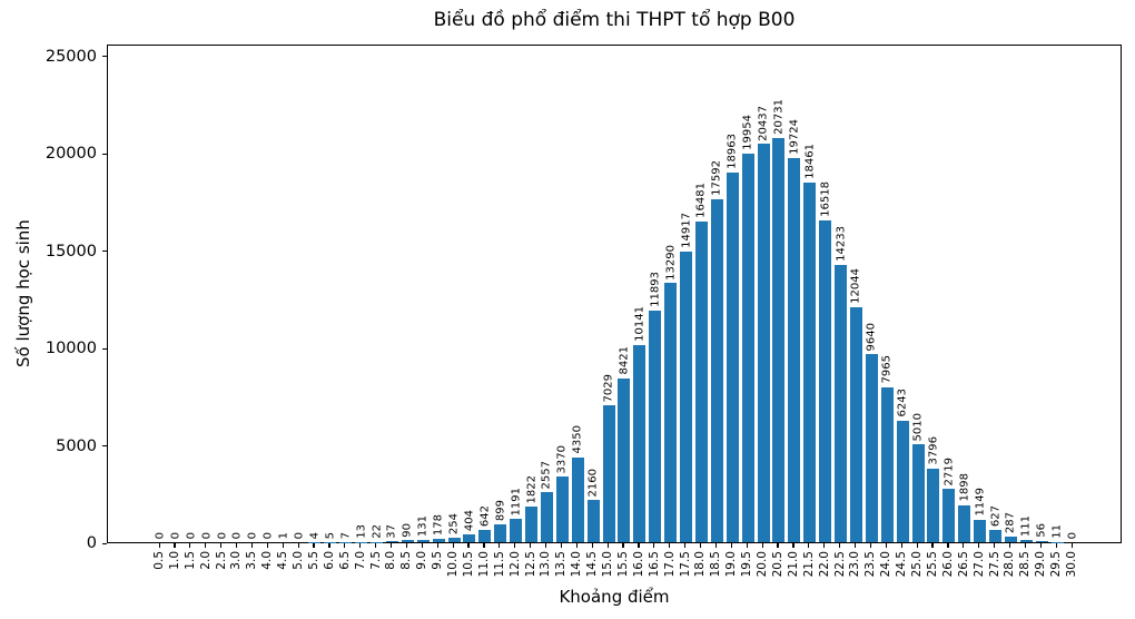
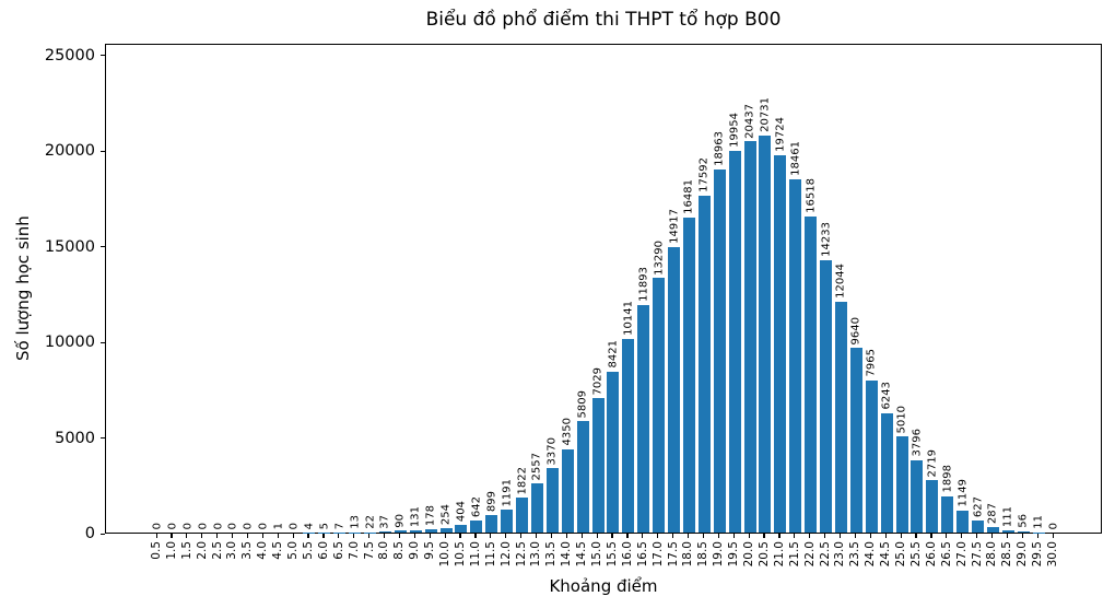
14.5: 2160 -> 5809
